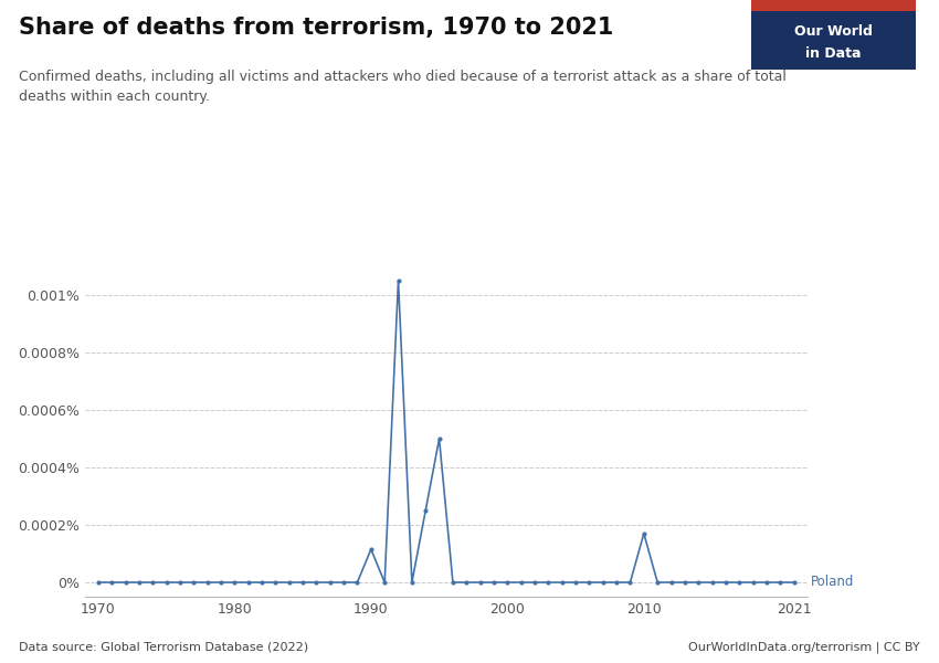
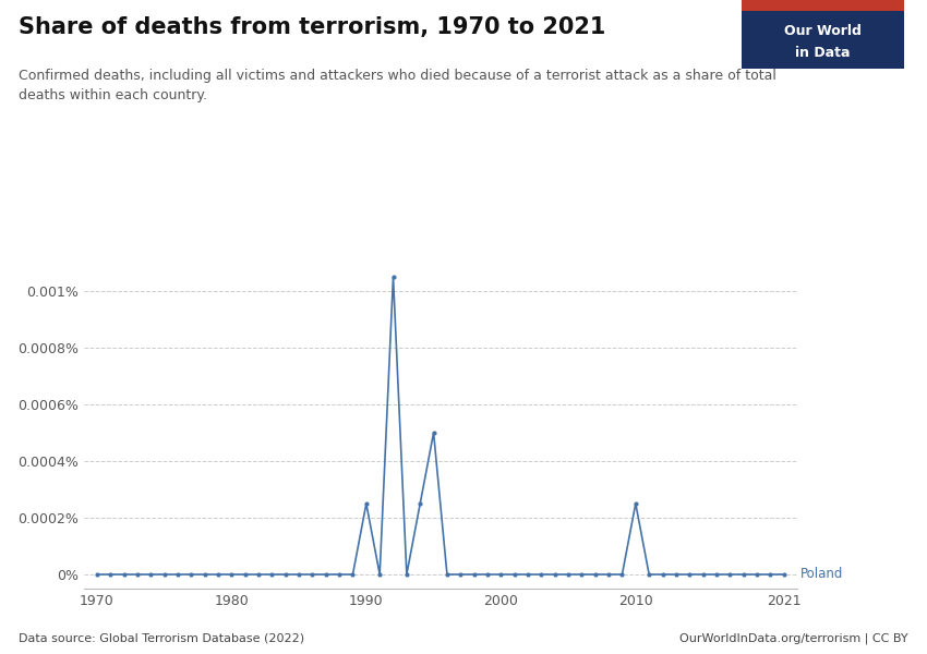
1990: 0.000115% -> 0.000250%
2010: 0.000170% -> 0.000250%
